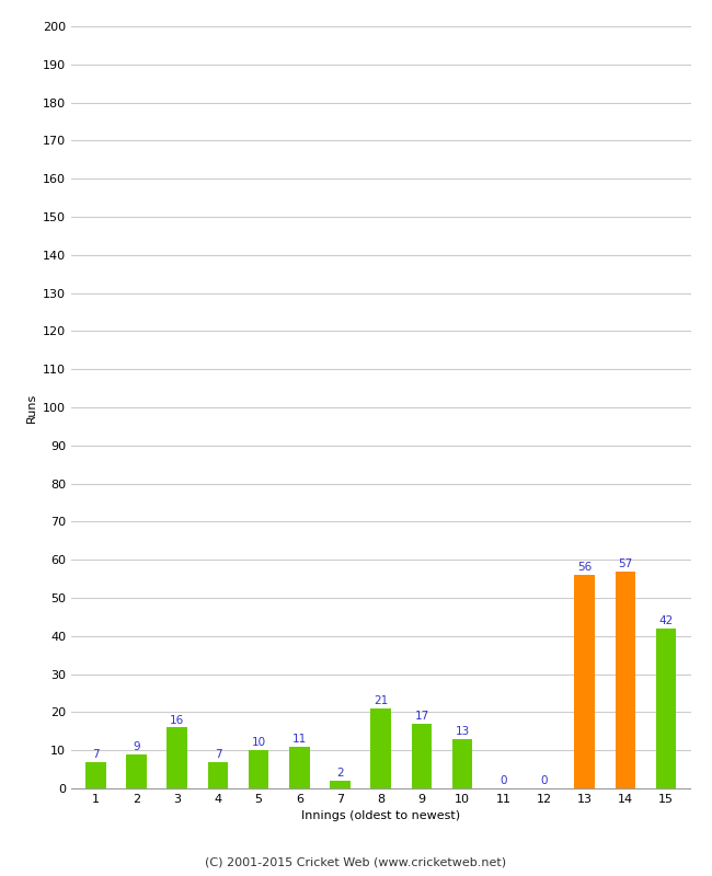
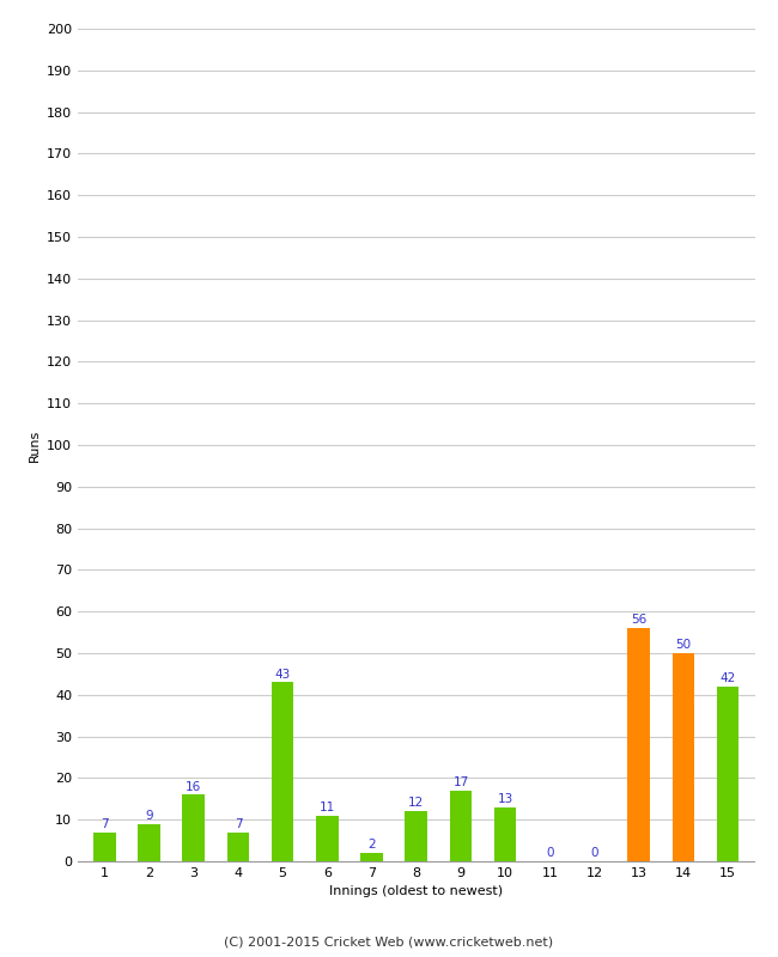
5: 10 -> 43
8: 21 -> 12
14: 57 -> 50
